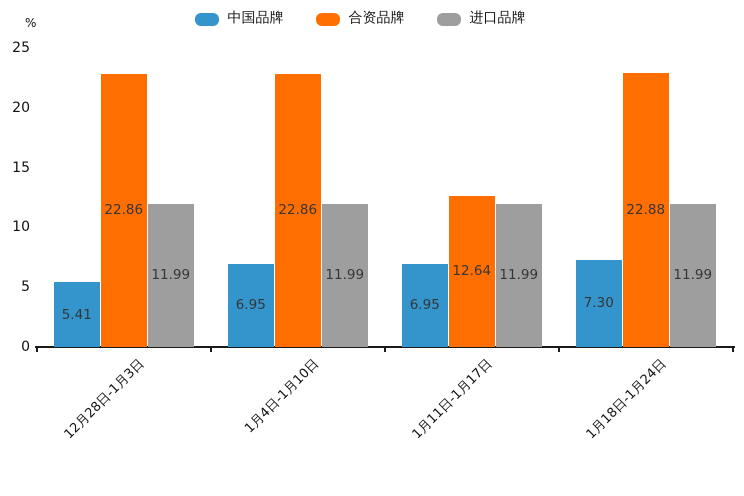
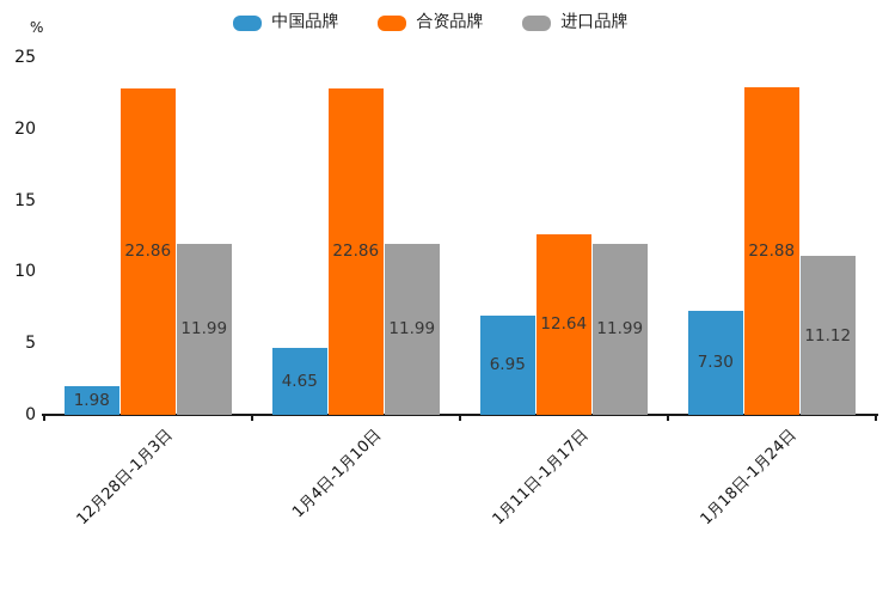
中国品牌/12月28日-1月3日: 5.41 -> 1.98
中国品牌/1月4日-1月10日: 6.95 -> 4.65
进口品牌/1月18日-1月24日: 11.99 -> 11.12
